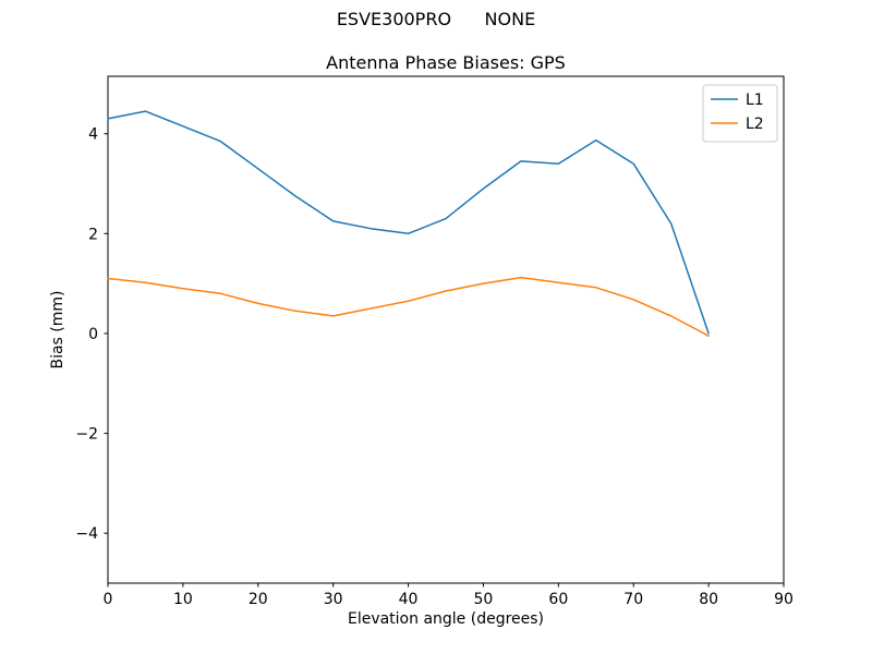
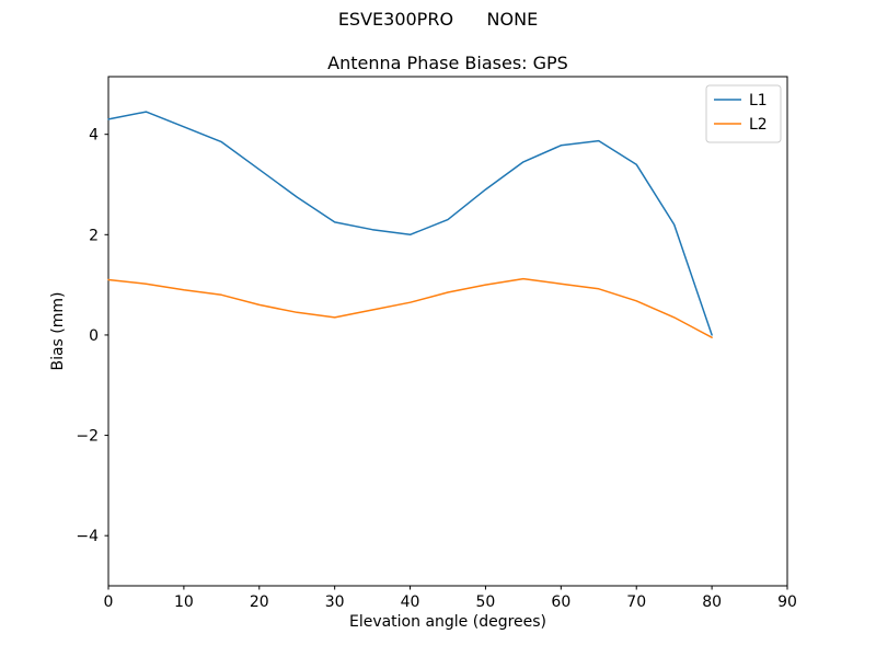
L1/60: 3.4 -> 3.8
